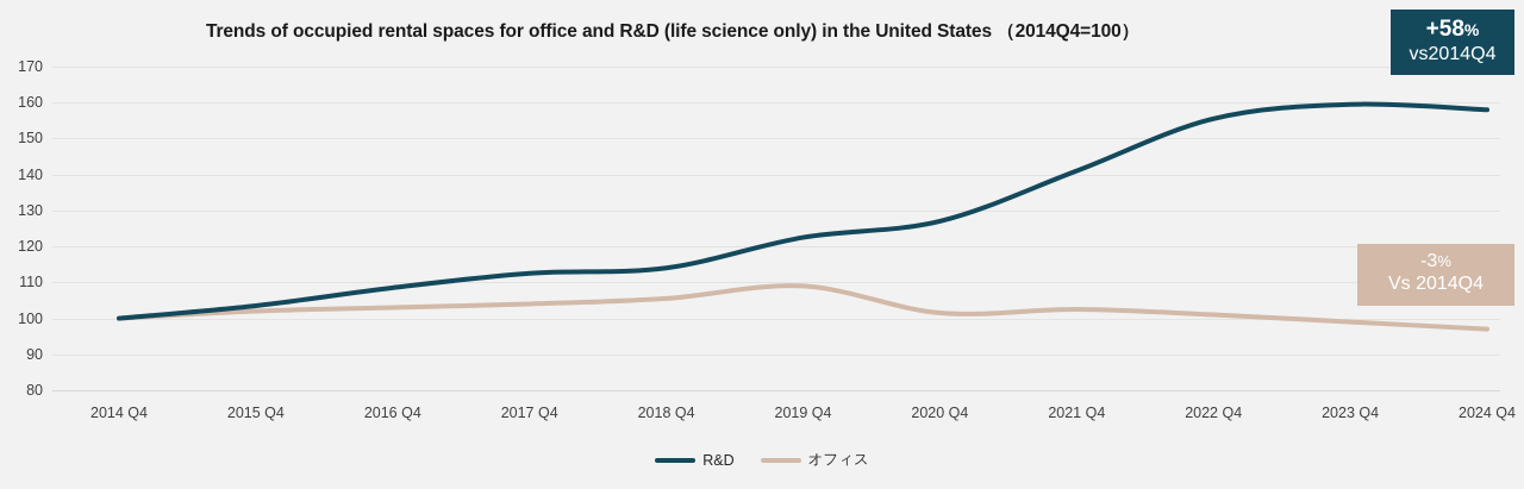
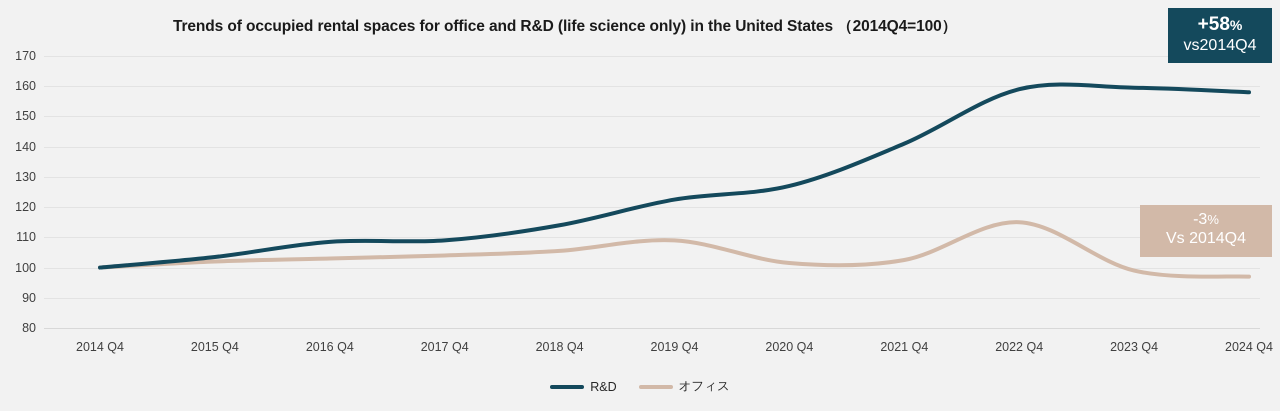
R&D/2017 Q4: 112 -> 109
R&D/2022 Q4: 156 -> 159
オフィス/2022 Q4: 101 -> 115
